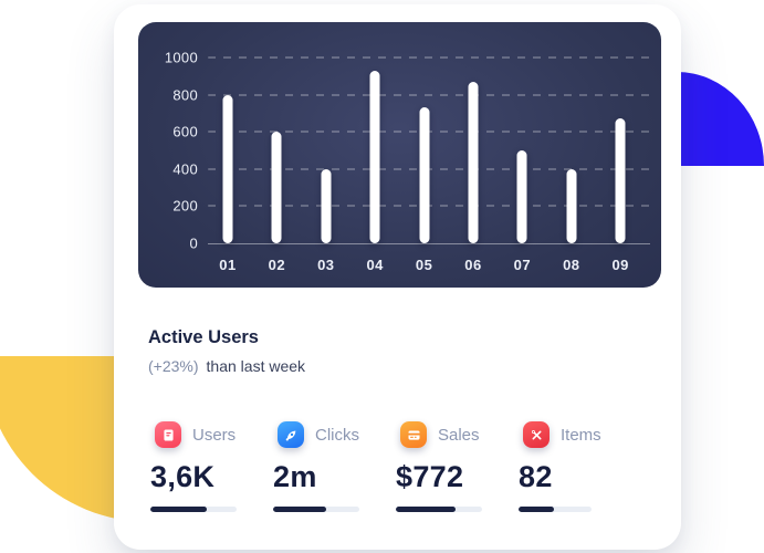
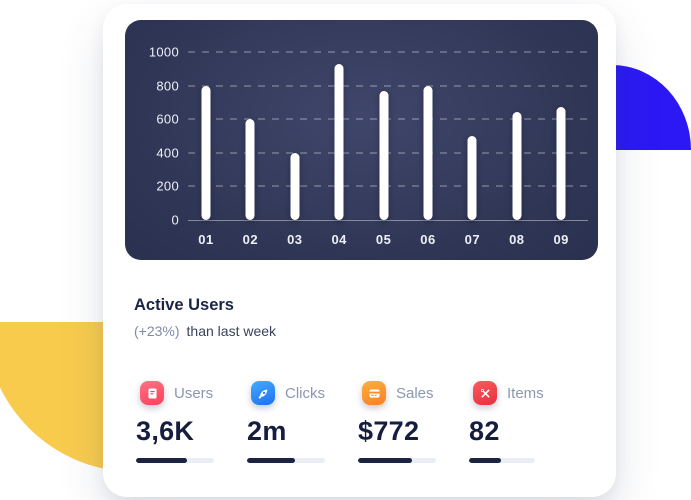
05: 730 -> 770
06: 870 -> 800
08: 400 -> 640
